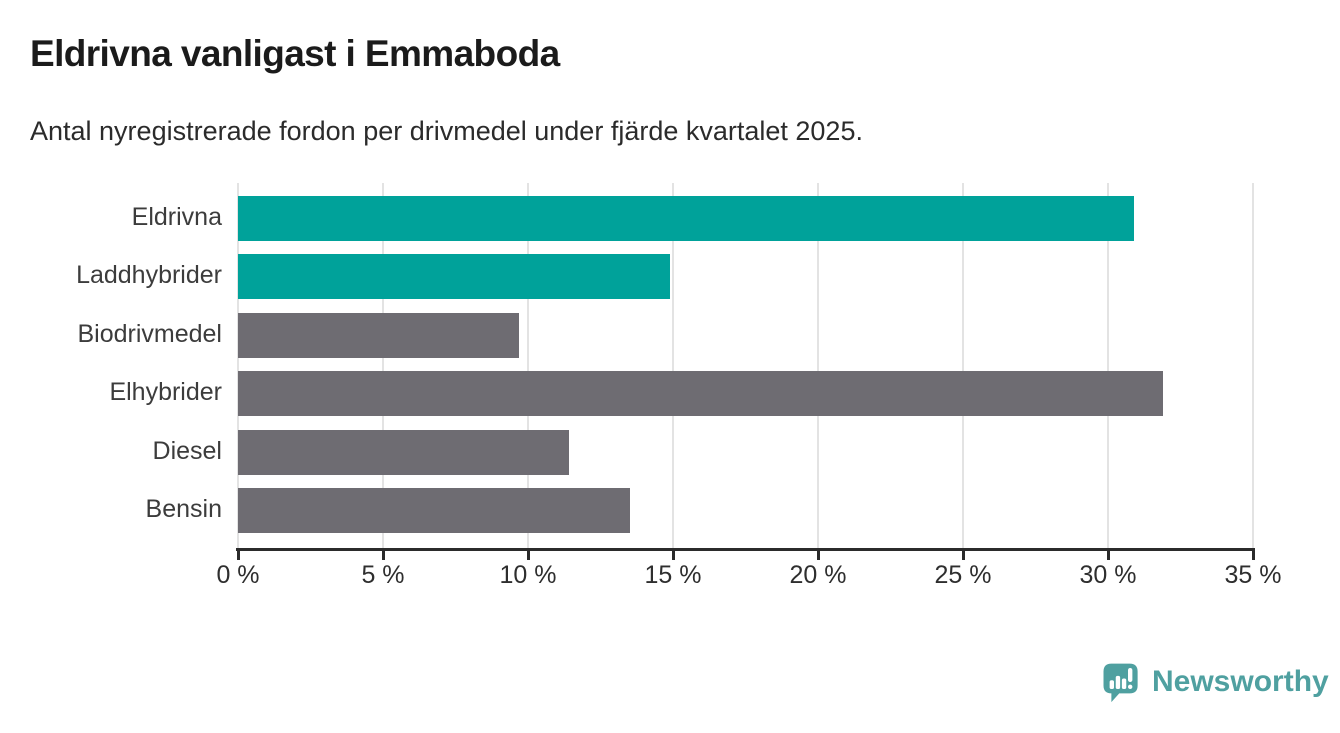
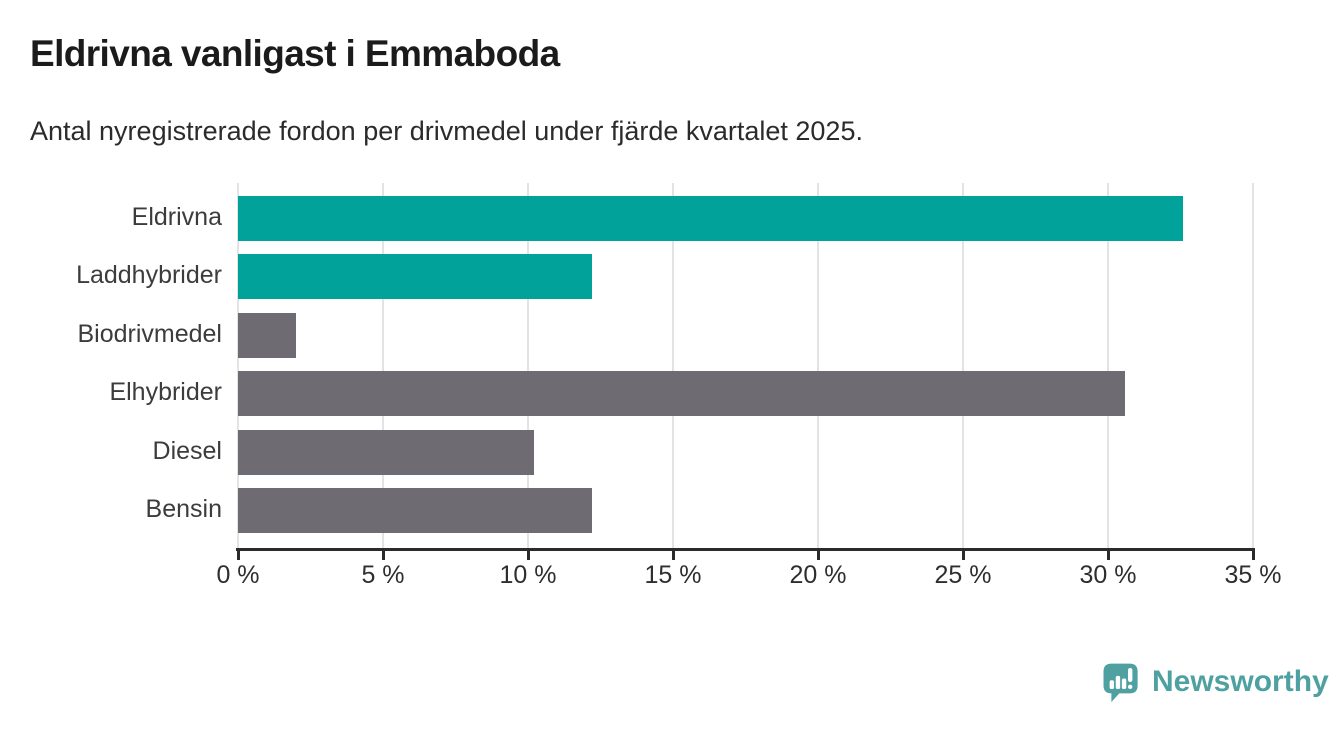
Eldrivna: 30.9% -> 32.6%
Laddhybrider: 14.9% -> 12.2%
Biodrivmedel: 9.7% -> 2.0%
Elhybrider: 31.9% -> 30.6%
Diesel: 11.4% -> 10.2%
Bensin: 13.5% -> 12.2%
